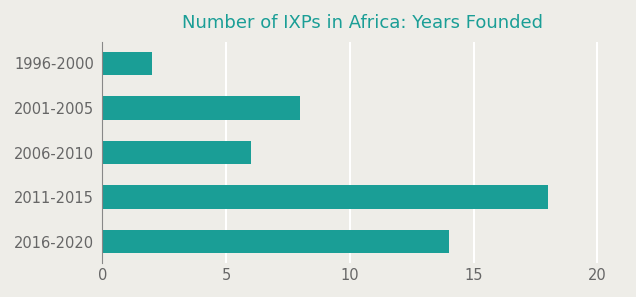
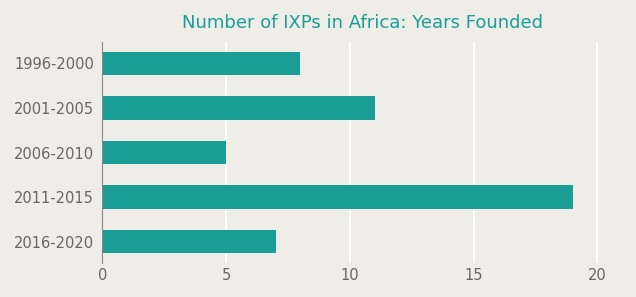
1996-2000: 2 -> 8
2001-2005: 8 -> 11
2006-2010: 6 -> 5
2011-2015: 18 -> 19
2016-2020: 14 -> 7
